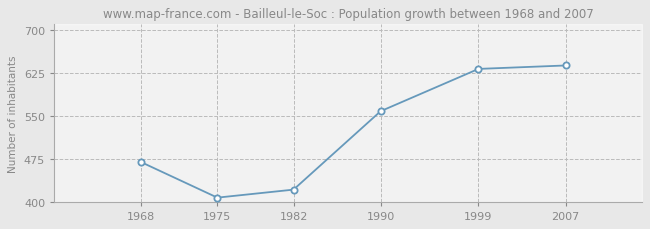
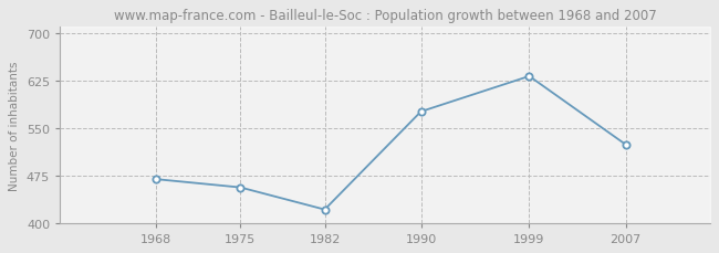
1975: 407 -> 456
1990: 558 -> 576
2007: 638 -> 524
